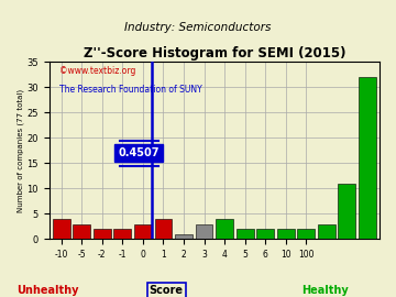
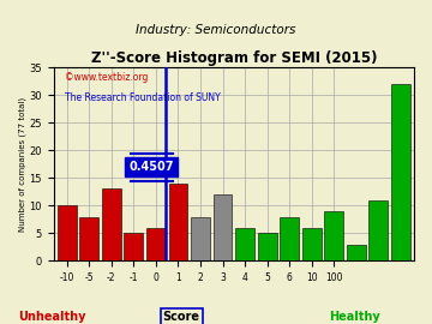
-10: 4 -> 10
-5: 3 -> 8
-2: 2 -> 13
-1: 2 -> 5
0: 3 -> 6
1: 4 -> 14
2: 1 -> 8
3: 3 -> 12
4: 4 -> 6
5: 2 -> 5
6: 2 -> 8
10: 2 -> 6
100: 2 -> 9
